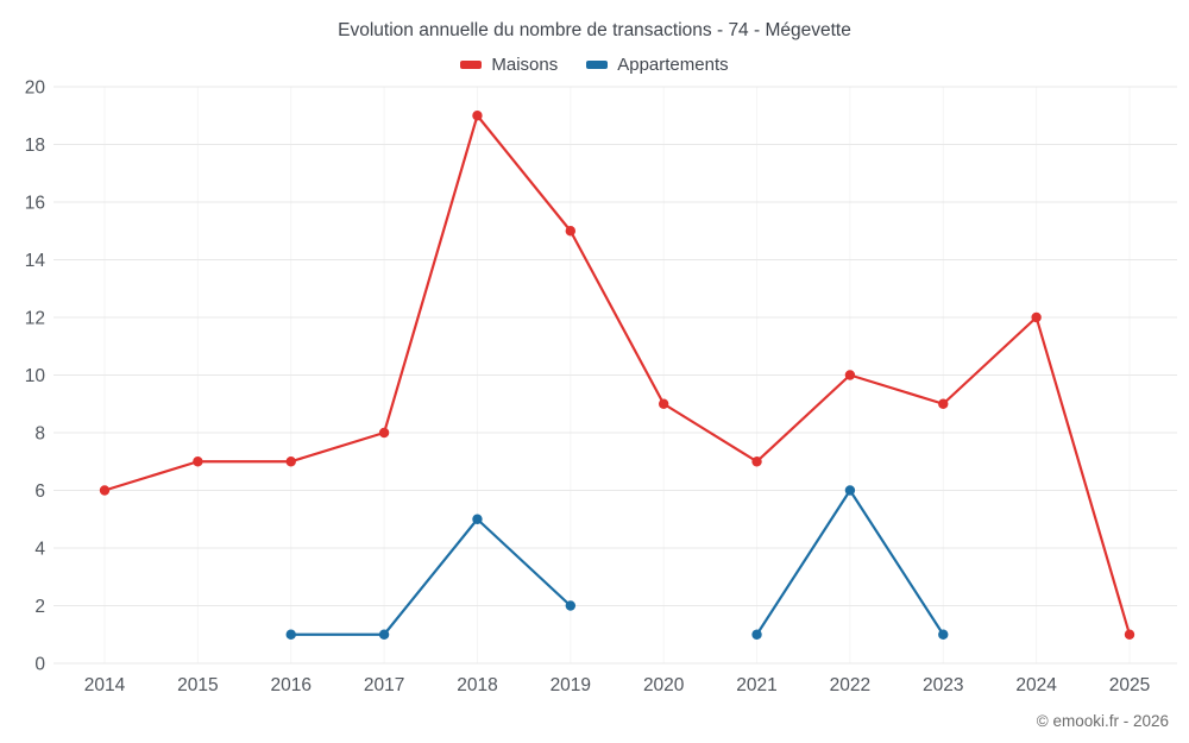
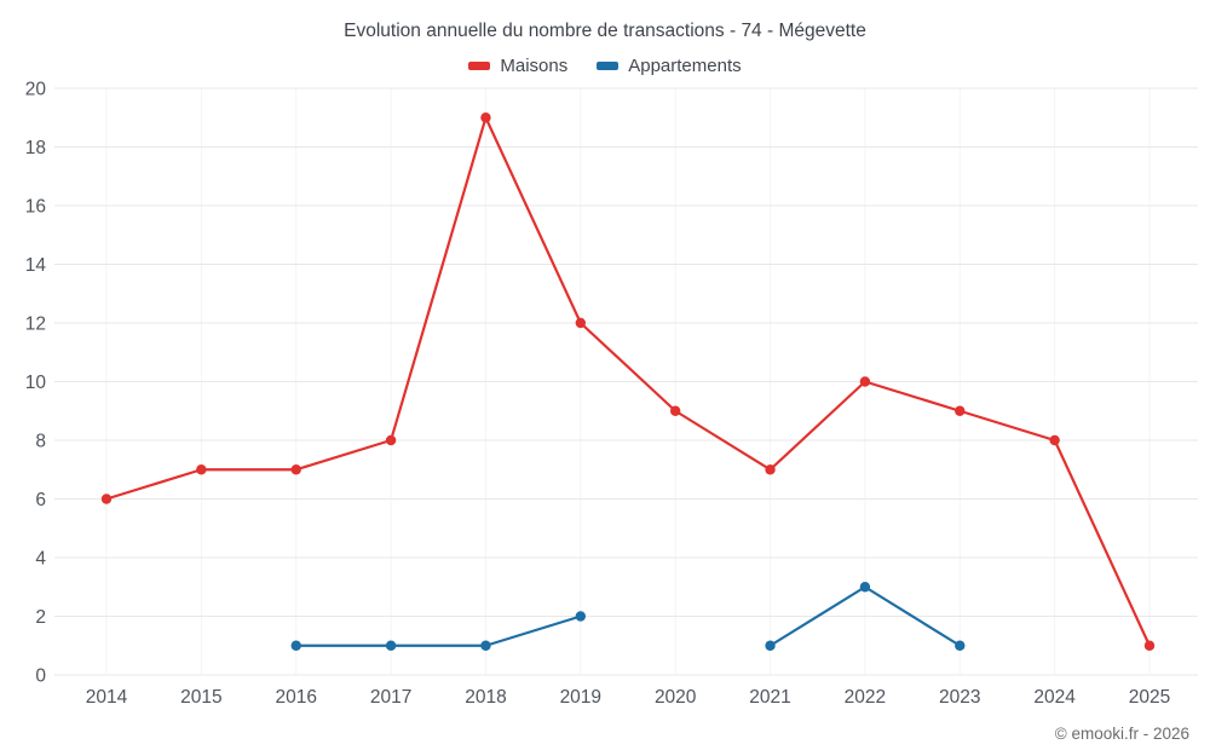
Appartements/2018: 5 -> 1
Maisons/2019: 15 -> 12
Appartements/2022: 6 -> 3
Maisons/2024: 12 -> 8
